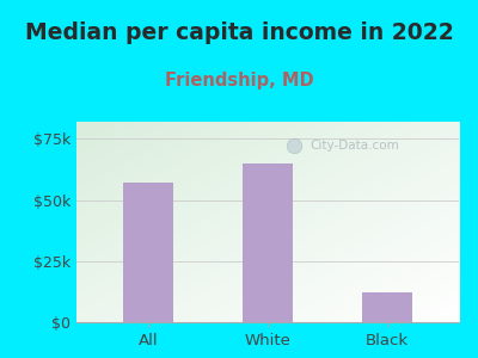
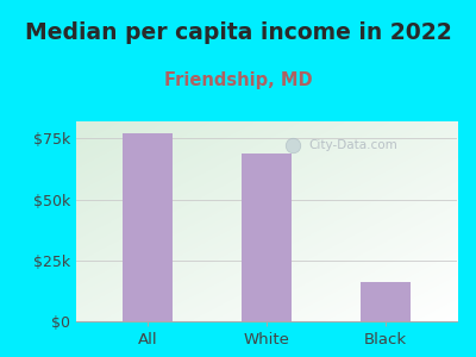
All: $57k -> $77k
White: $65k -> $69k
Black: $12k -> $16k
